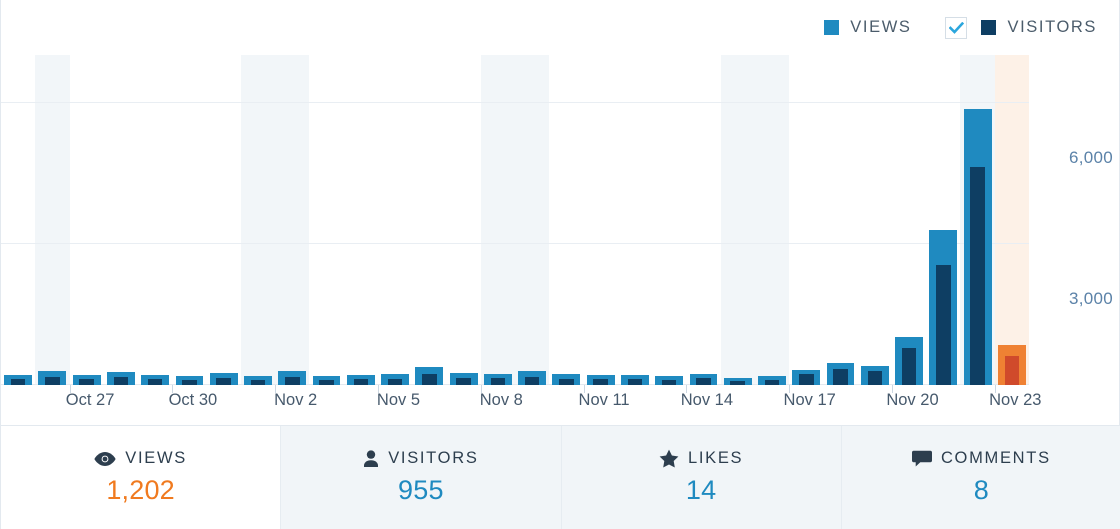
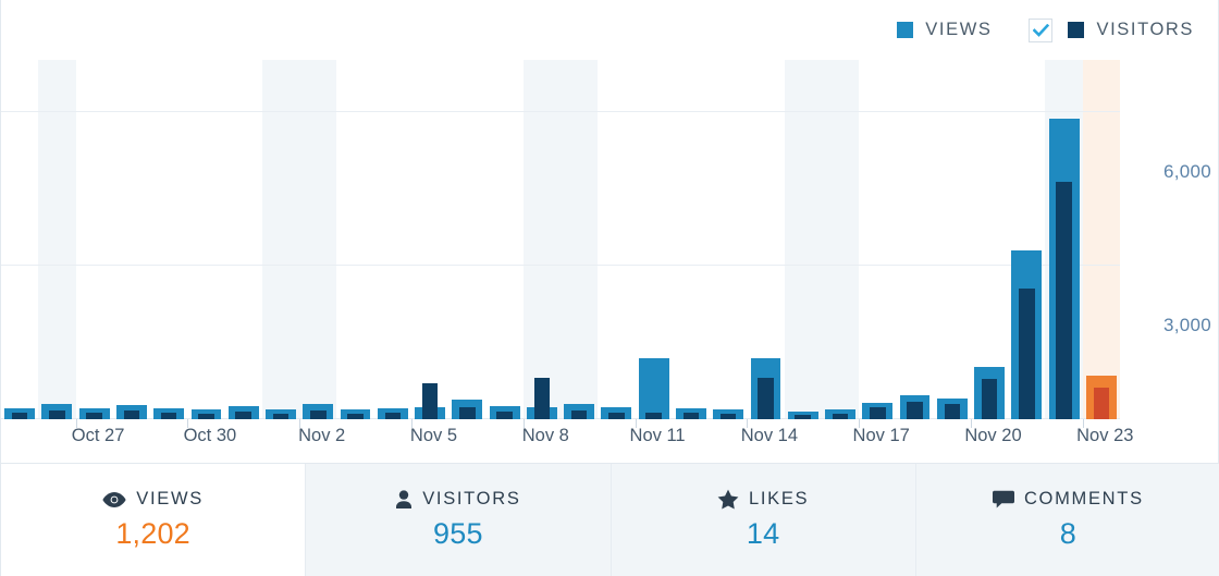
VISITORS/Nov 5: 100 -> 700
VISITORS/Nov 8: 100 -> 800
VIEWS/Nov 11: 200 -> 1200
VIEWS/Nov 14: 200 -> 1200
VISITORS/Nov 14: 100 -> 800
